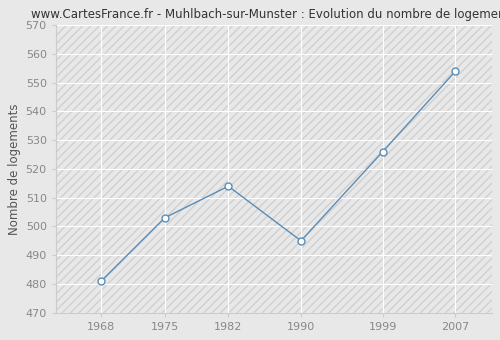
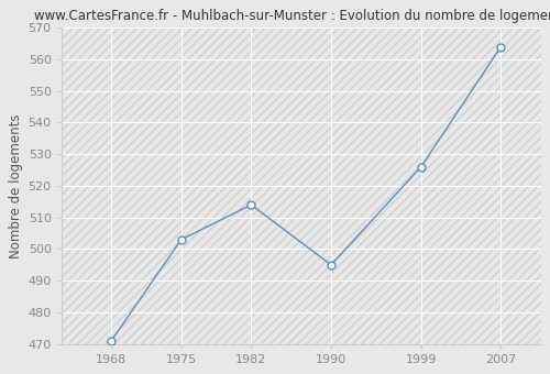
1968: 481 -> 471
2007: 554 -> 564
